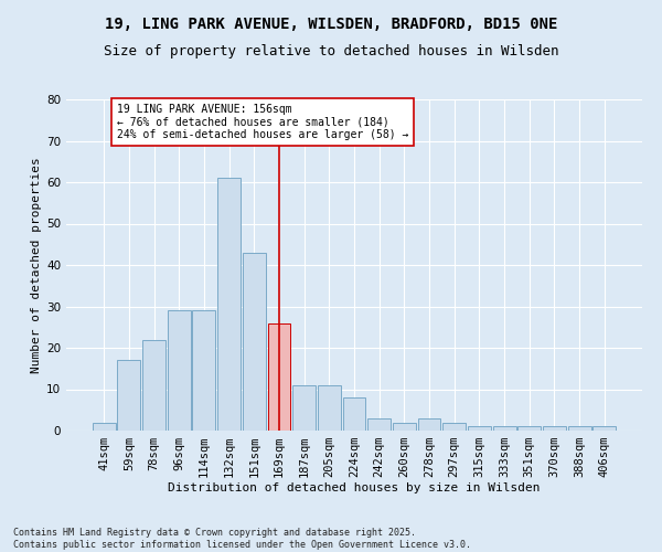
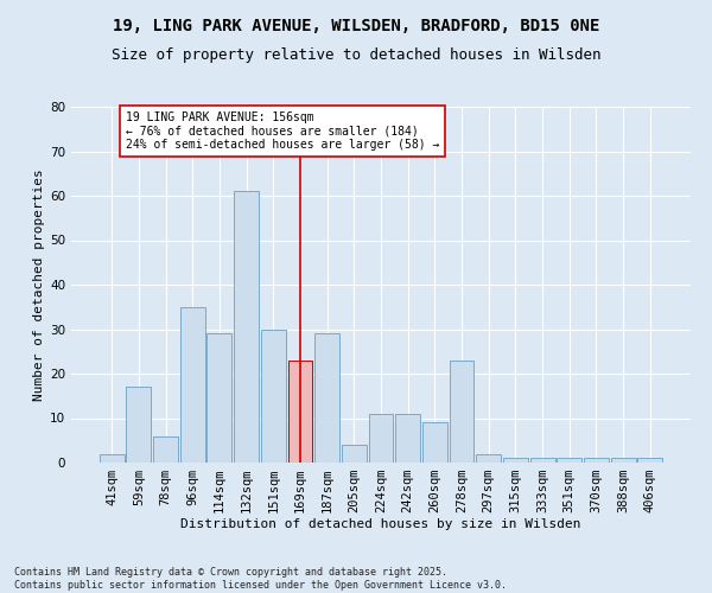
78sqm: 22 -> 6
96sqm: 29 -> 35
151sqm: 43 -> 30
169sqm: 26 -> 23
187sqm: 11 -> 29
205sqm: 11 -> 4
224sqm: 8 -> 11
242sqm: 3 -> 11
260sqm: 2 -> 9
278sqm: 3 -> 23
